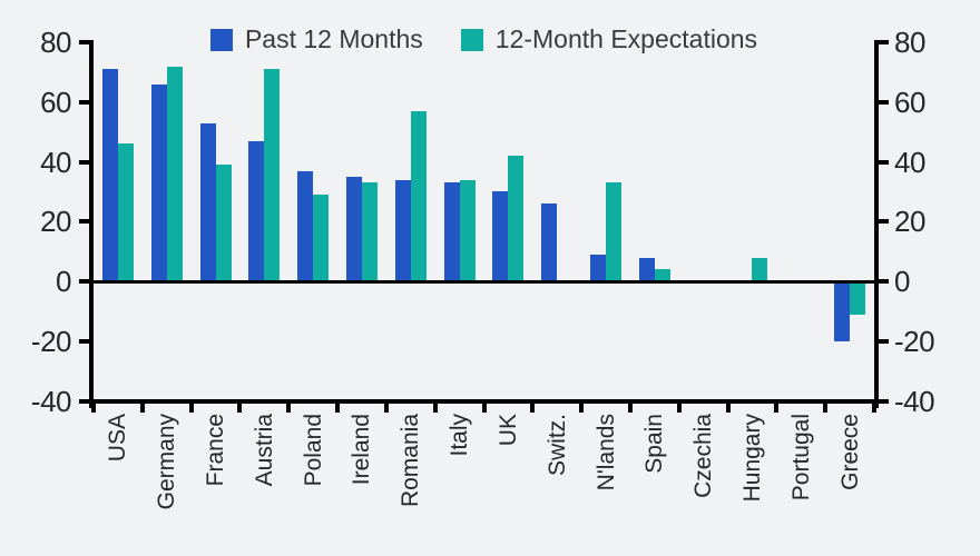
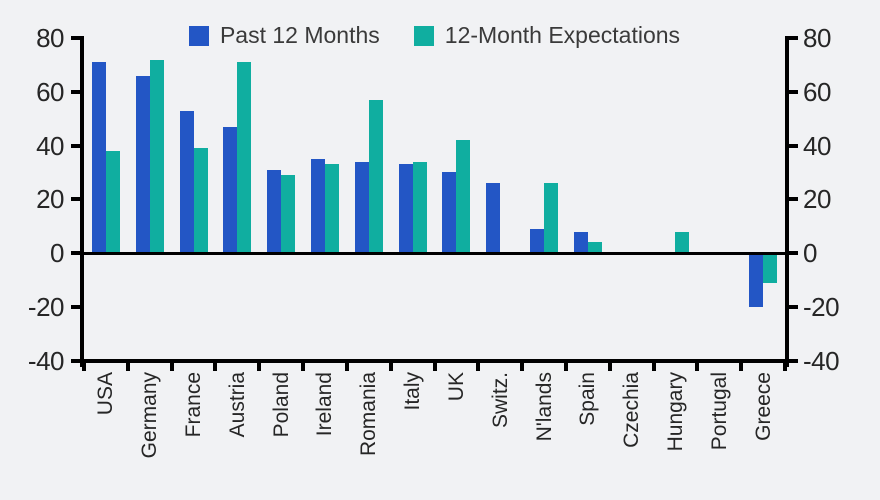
12-Month Expectations/USA: 46 -> 38
Past 12 Months/Poland: 37 -> 31
12-Month Expectations/N'lands: 33 -> 26
